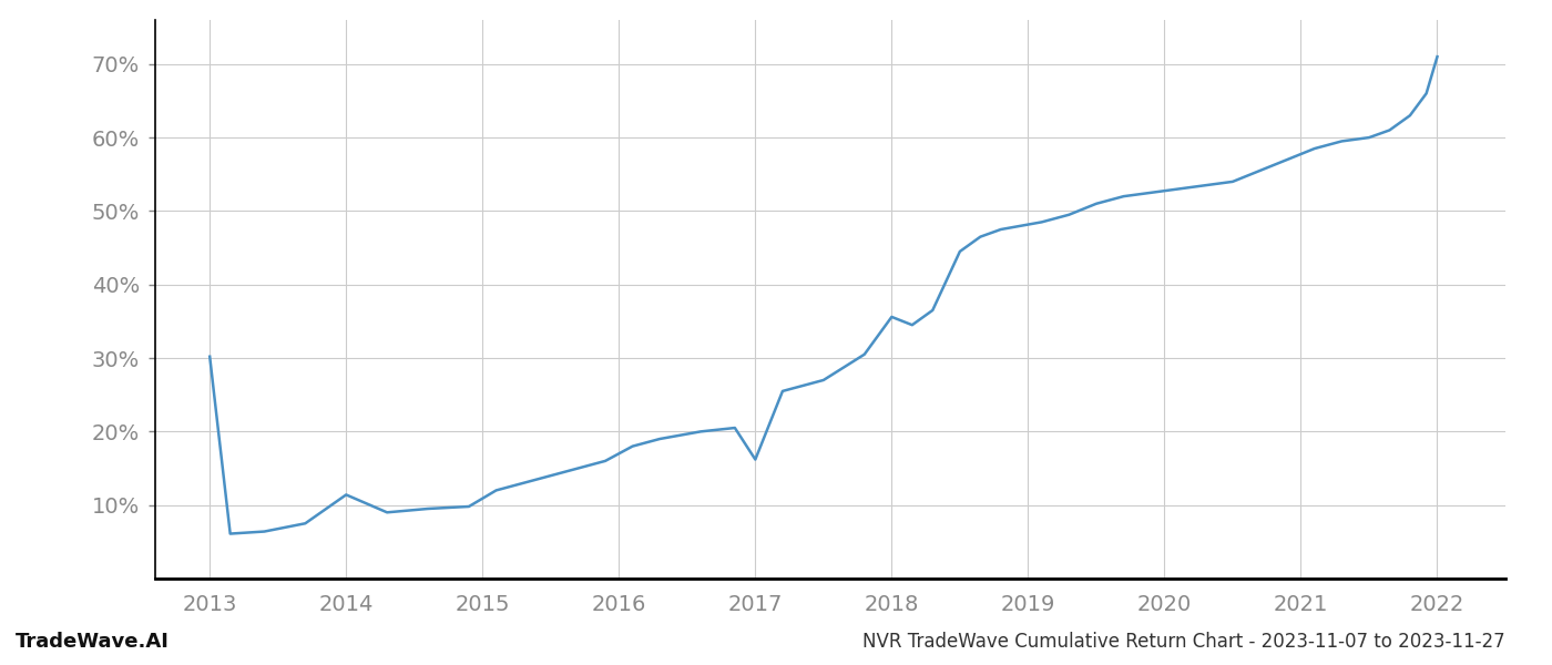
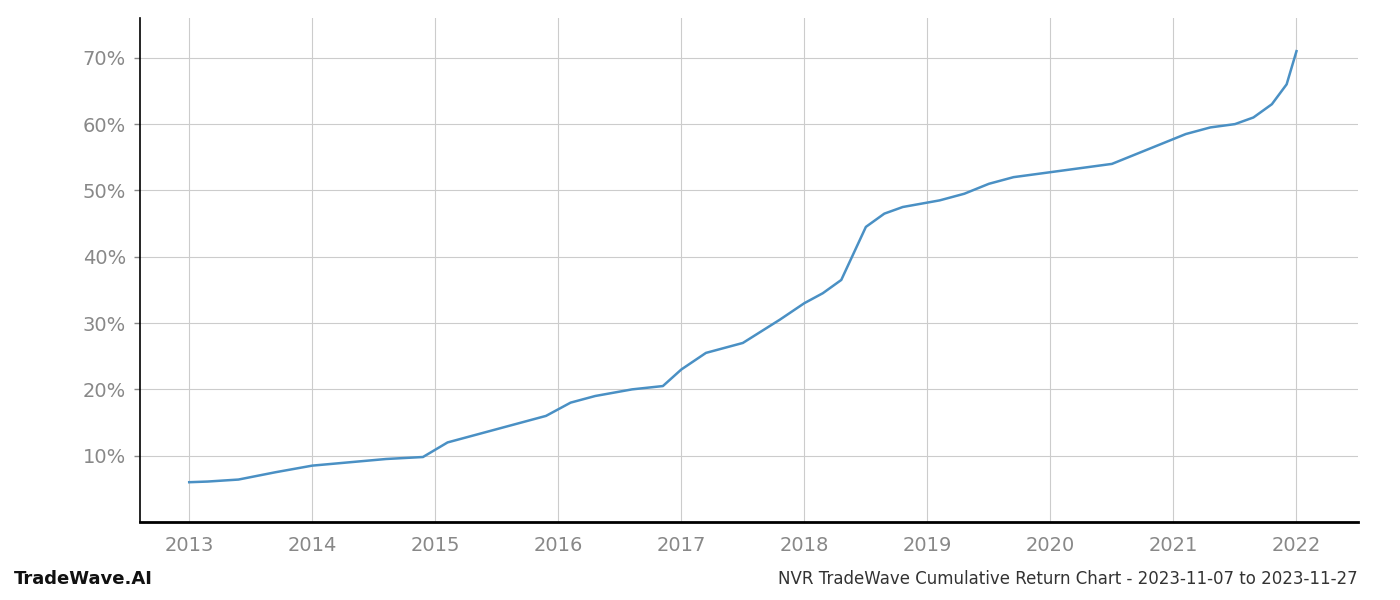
2013: 30.2% -> 6.0%
2014: 11.4% -> 8.5%
2017: 16.2% -> 23.0%
2018: 35.6% -> 33.0%
